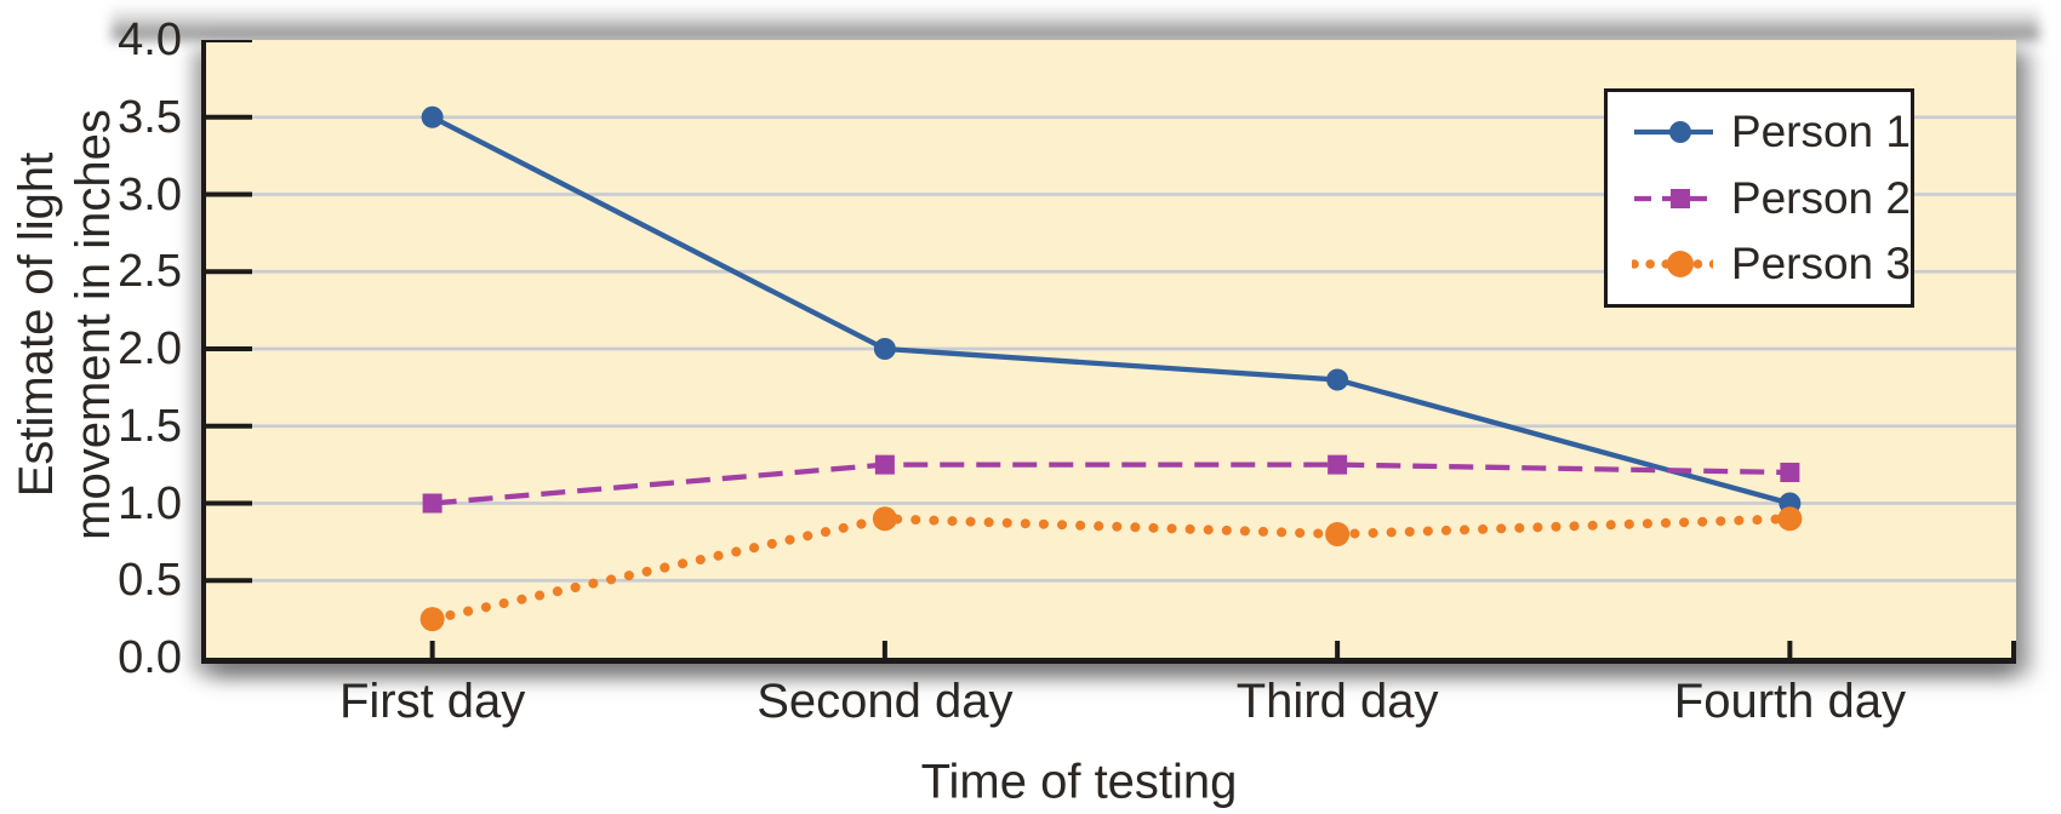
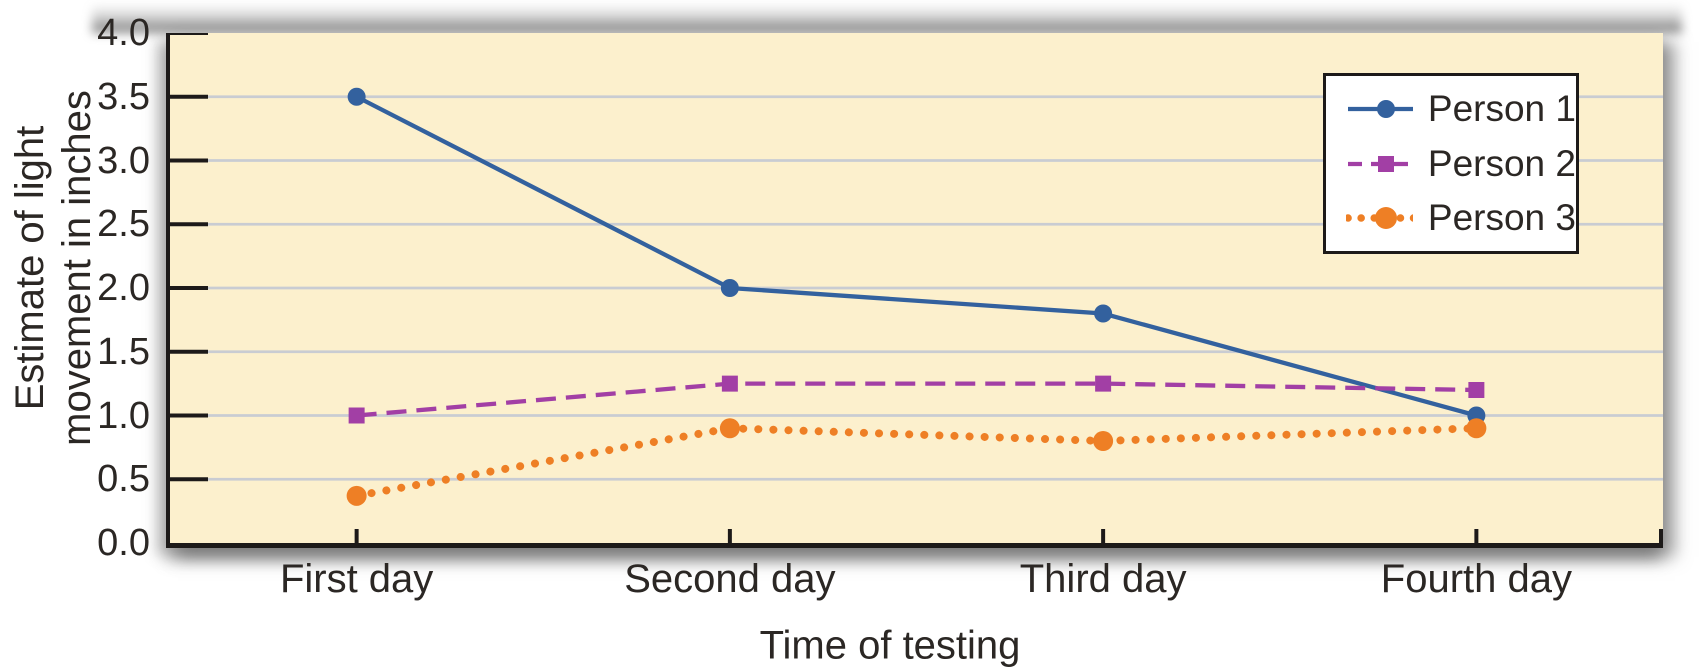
Person 3/First day: 0.25 -> 0.37
